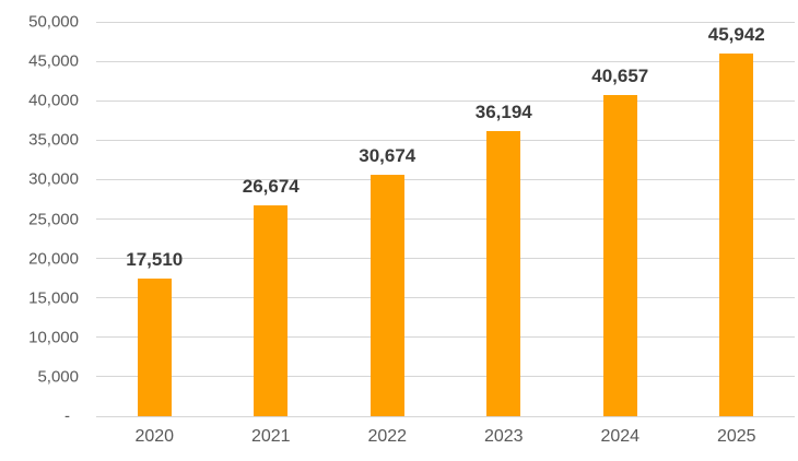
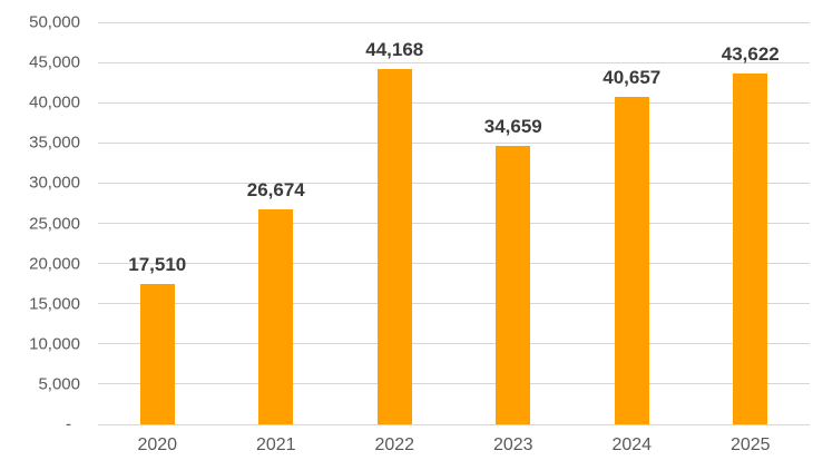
2022: 30,674 -> 44,168
2023: 36,194 -> 34,659
2025: 45,942 -> 43,622
